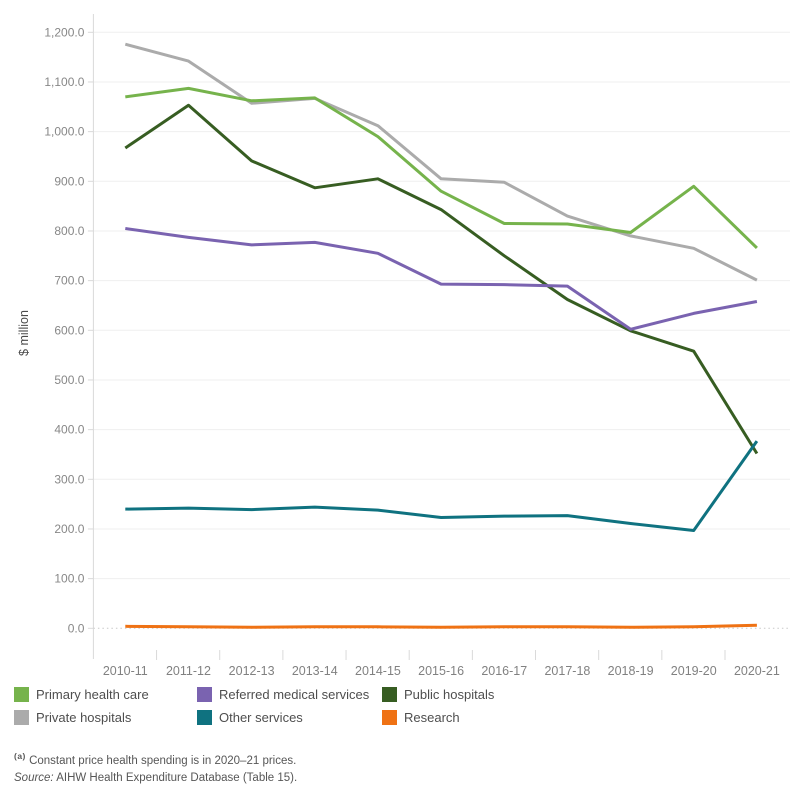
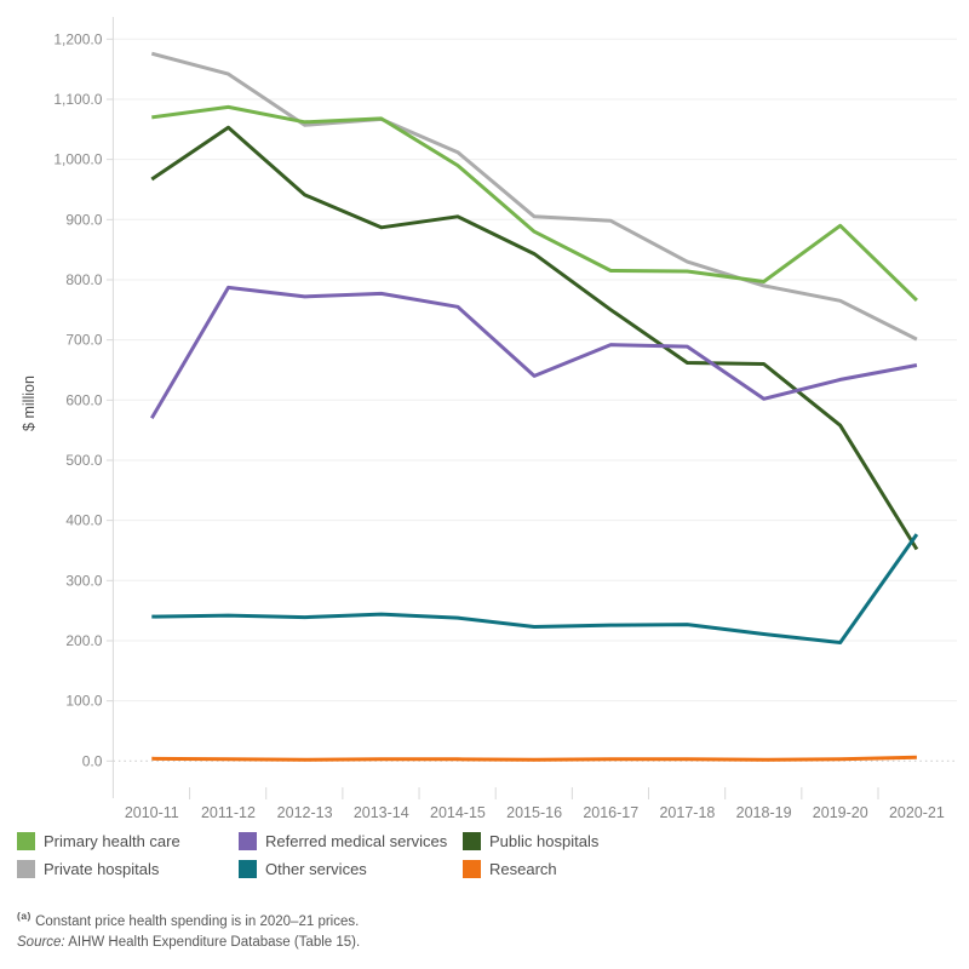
Referred medical services/2010-11: 800 -> 570
Referred medical services/2015-16: 690 -> 640
Public hospitals/2018-19: 600 -> 660
